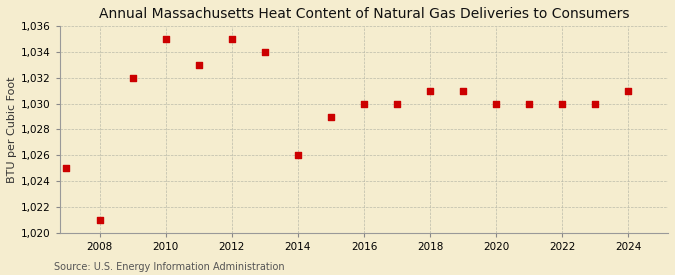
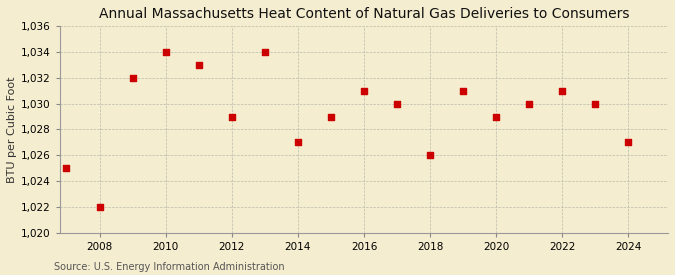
2008: 1,021 -> 1,022
2010: 1,035 -> 1,034
2012: 1,035 -> 1,029
2014: 1,026 -> 1,027
2016: 1,030 -> 1,031
2018: 1,031 -> 1,026
2020: 1,030 -> 1,029
2022: 1,030 -> 1,031
2024: 1,031 -> 1,027
